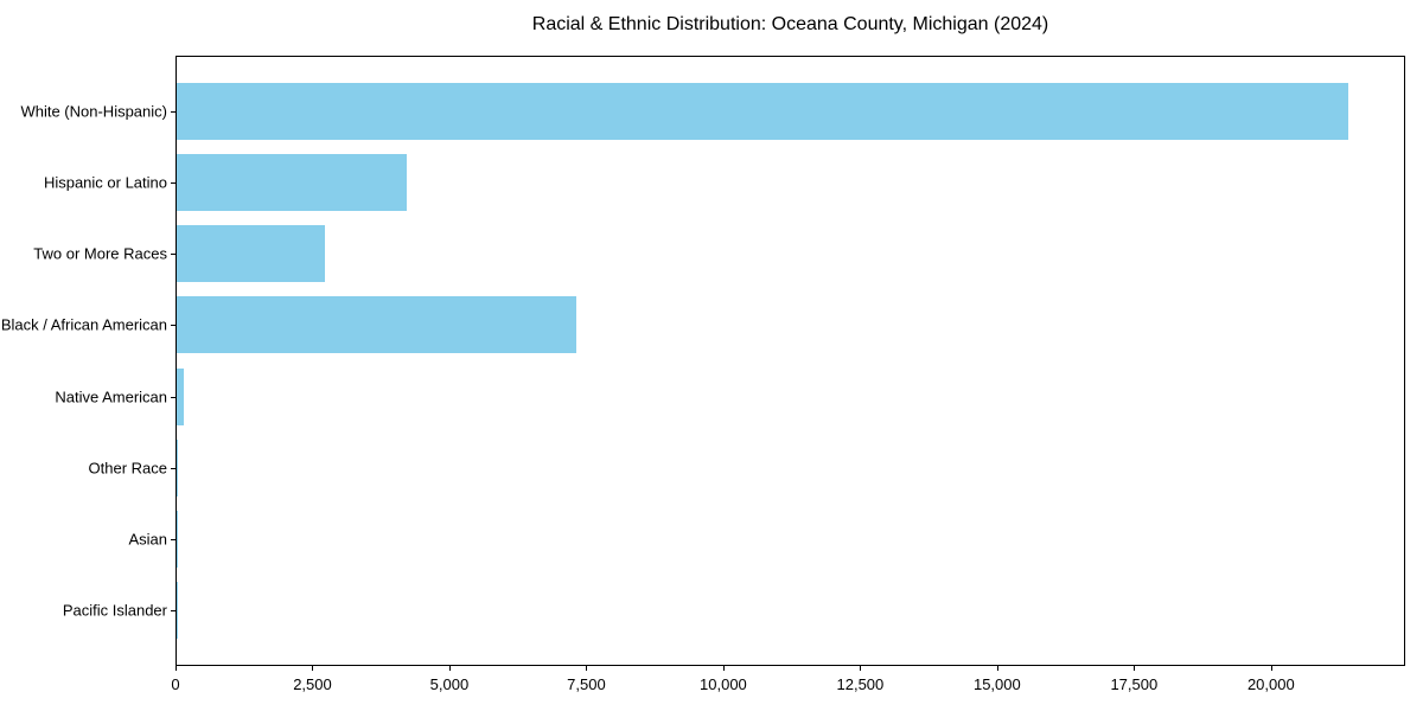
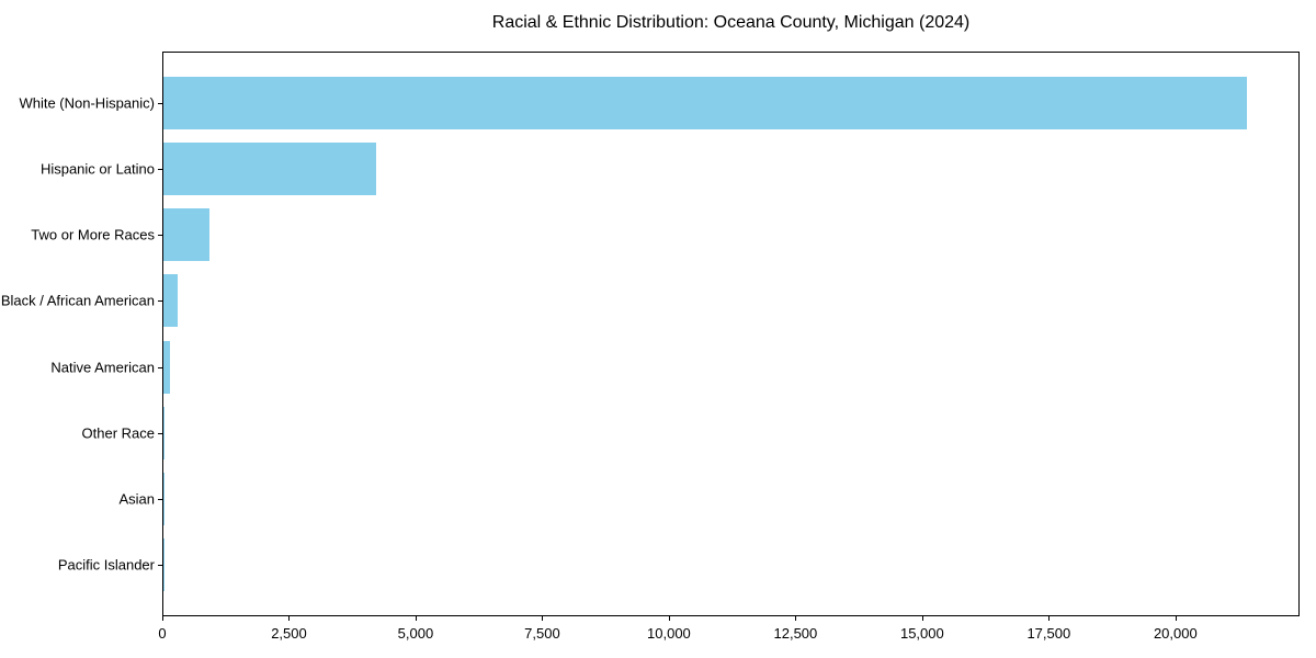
Two or More Races: 2700 -> 900
Black / African American: 7300 -> 300
